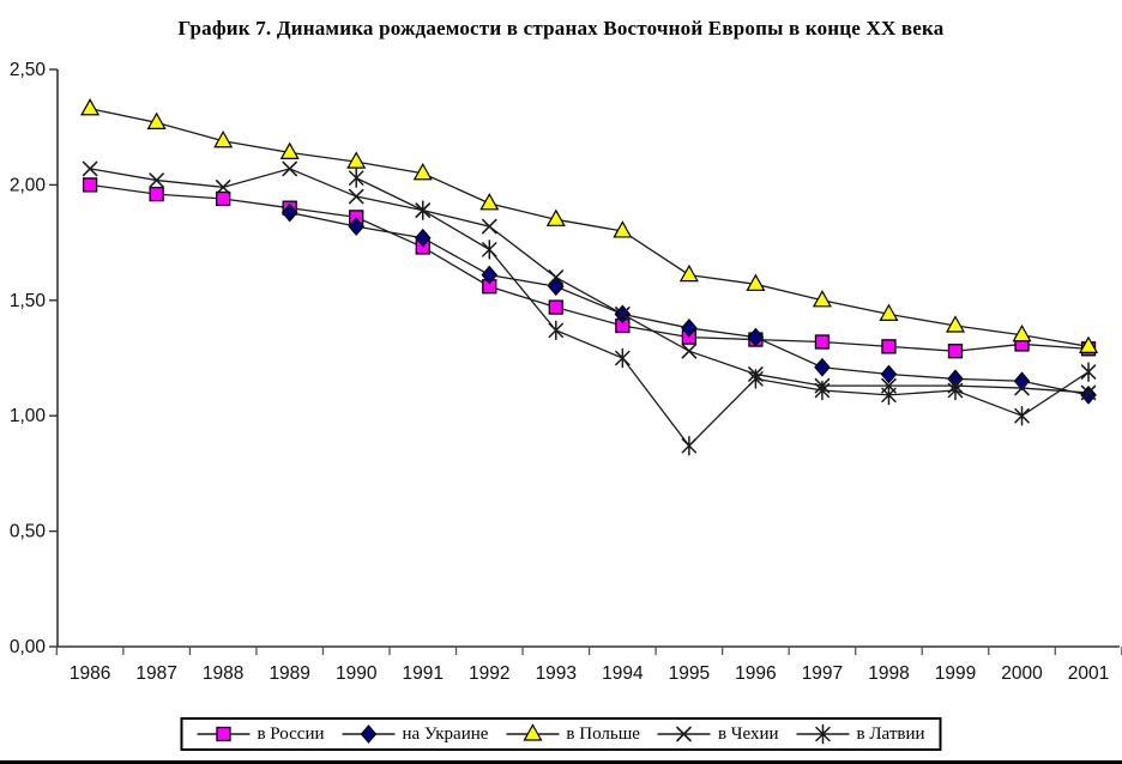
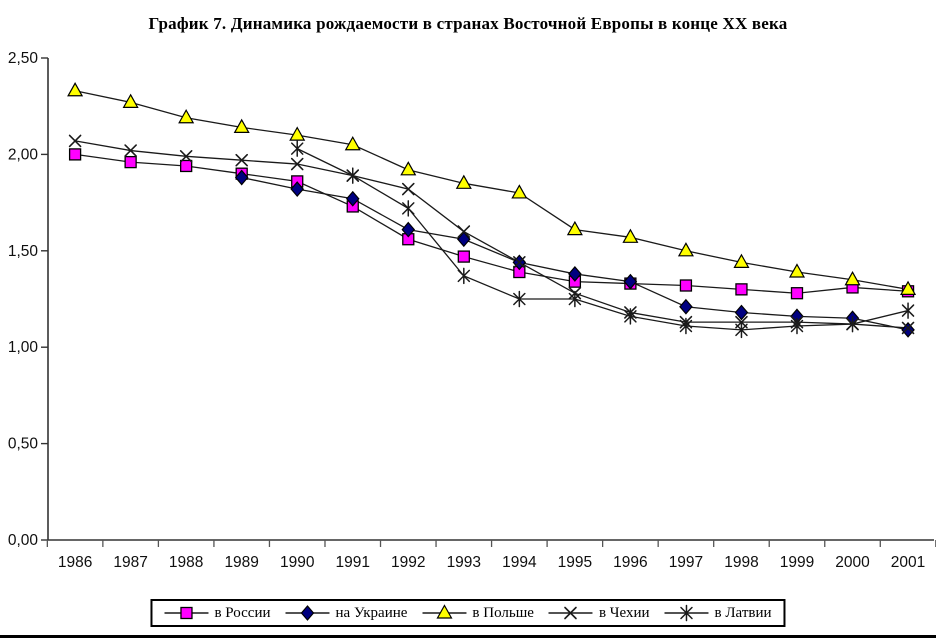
в Чехии/1989: 2,07 -> 1,97
в Латвии/1995: 0,87 -> 1,25
в Латвии/2000: 1,00 -> 1,12
